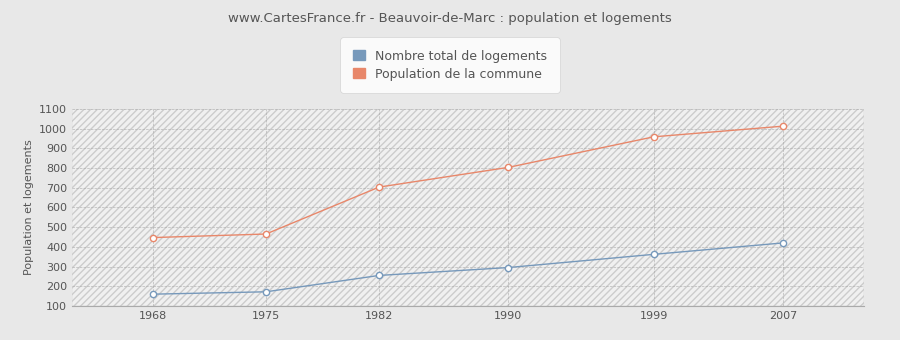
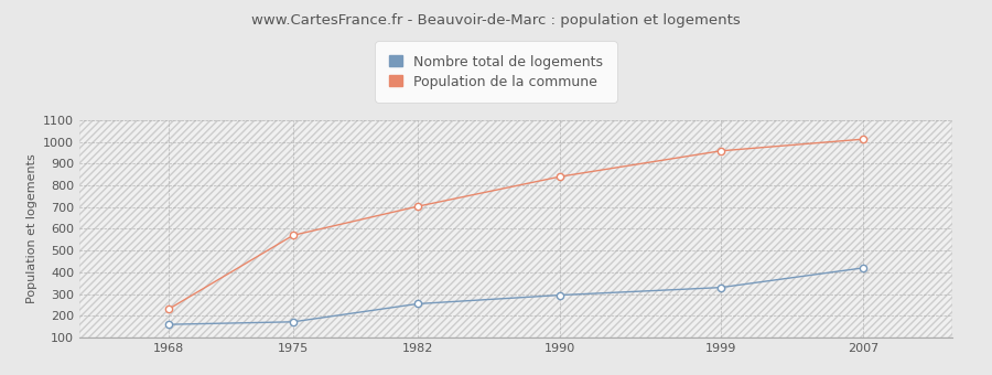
Population de la commune/1968: 450 -> 230
Population de la commune/1975: 460 -> 570
Population de la commune/1990: 800 -> 840
Nombre total de logements/1999: 360 -> 330
